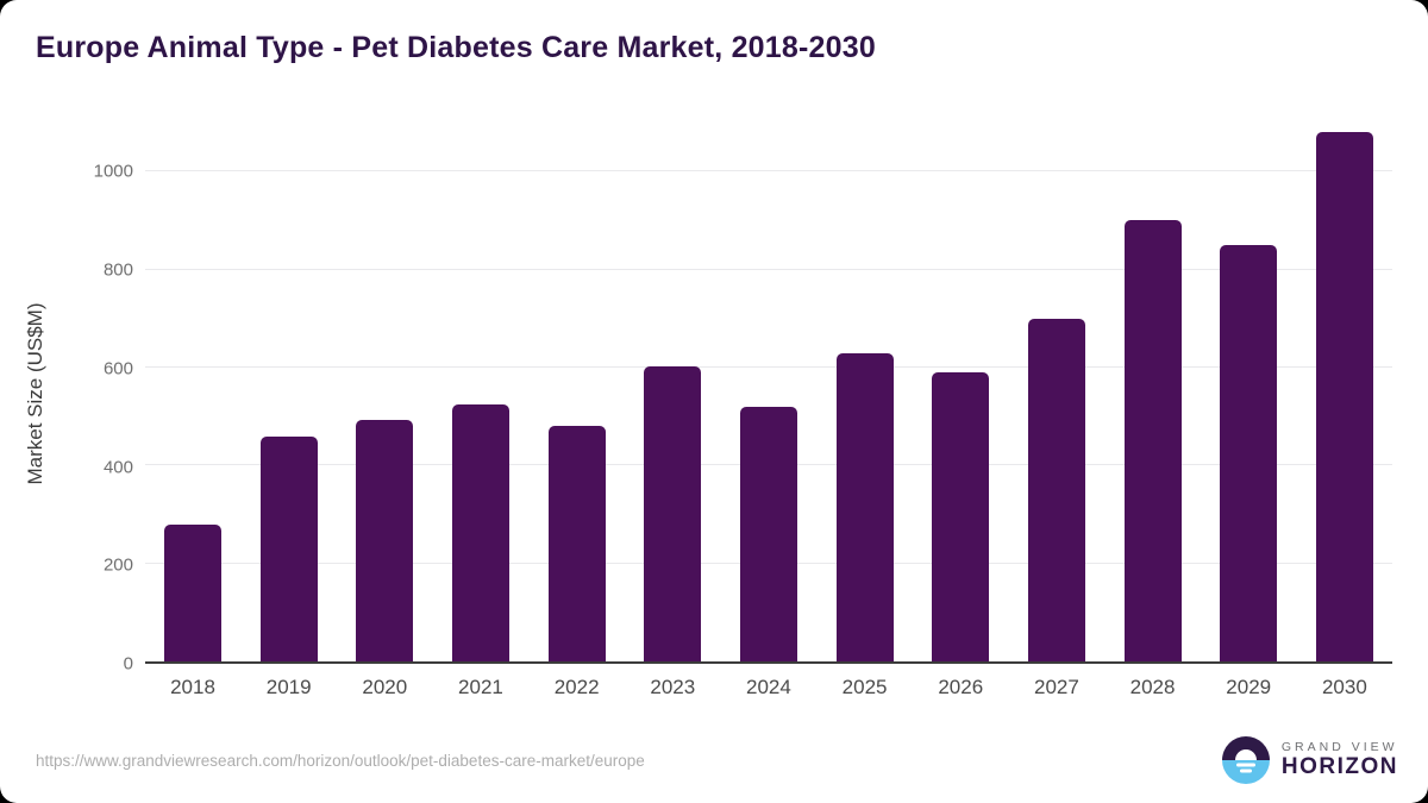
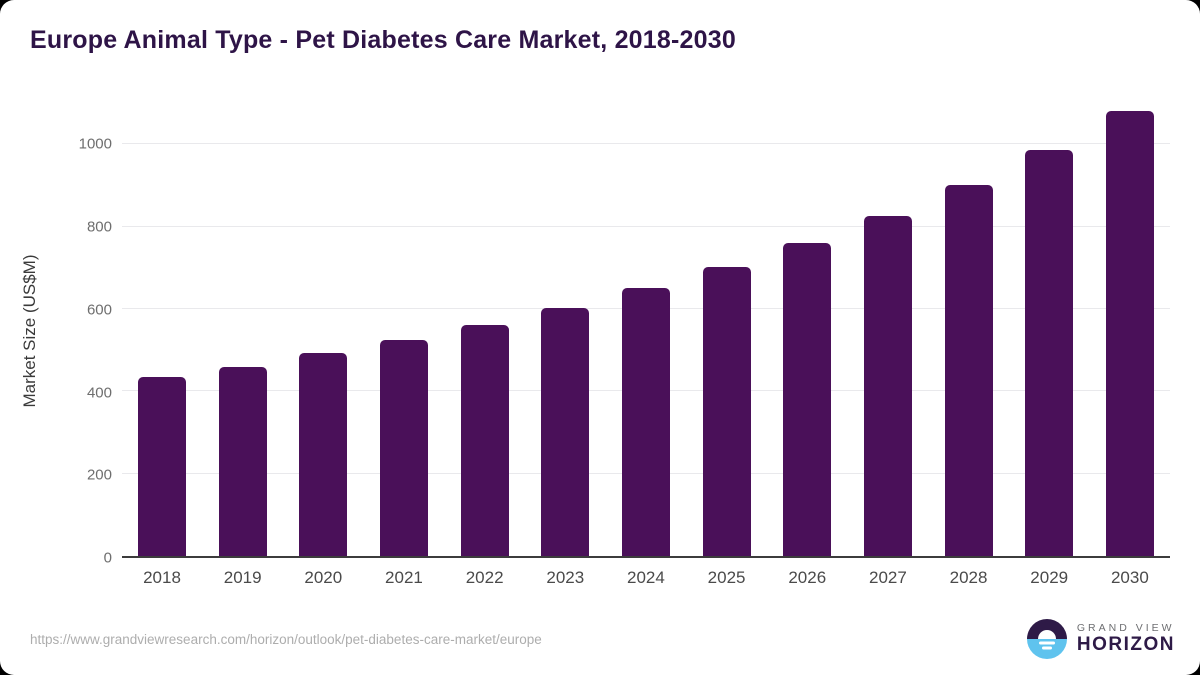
2018: 280 -> 440
2022: 480 -> 560
2024: 520 -> 650
2025: 630 -> 700
2026: 590 -> 760
2027: 700 -> 830
2029: 850 -> 990
